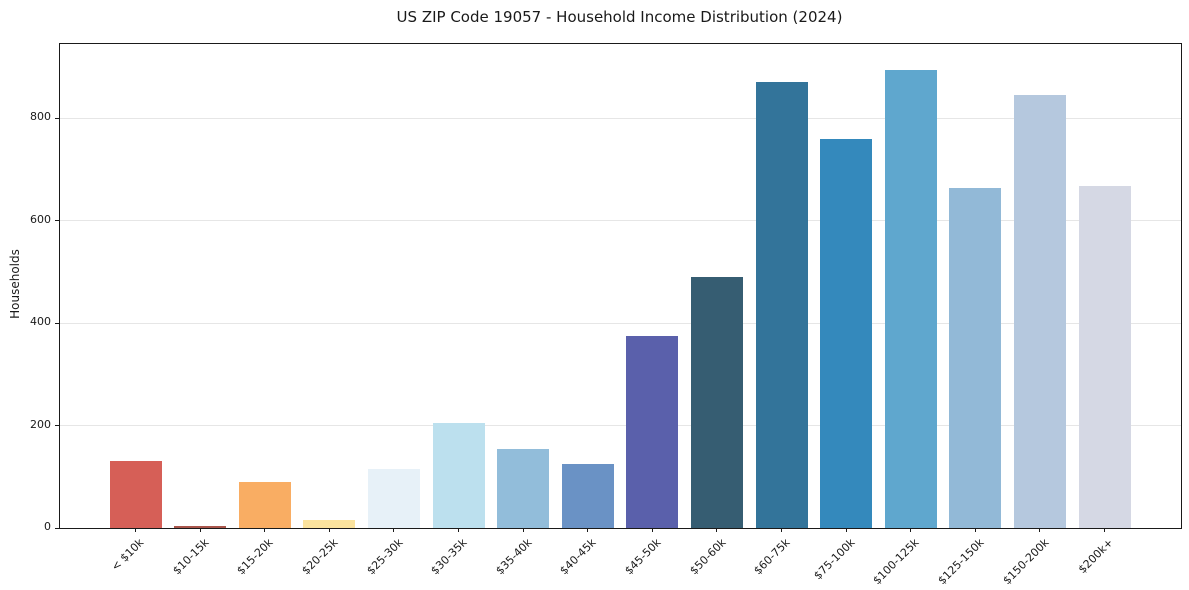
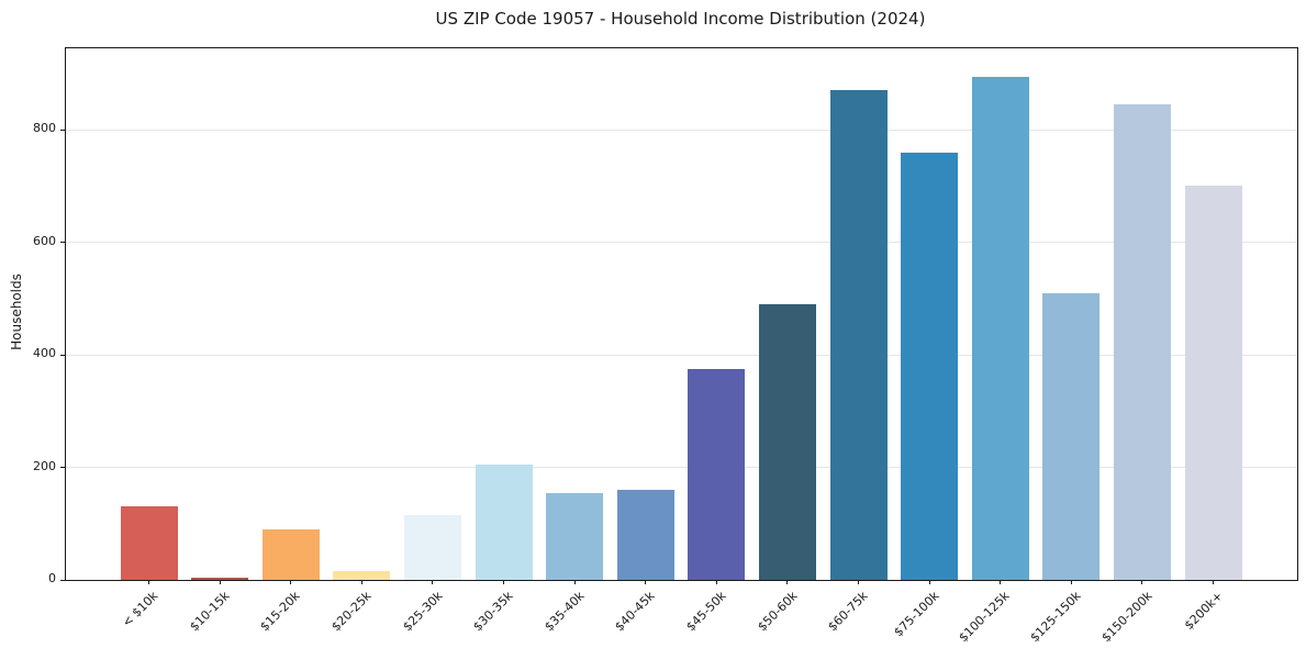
$40-45k: 120 -> 160
$125-150k: 660 -> 510
$200k+: 670 -> 700
